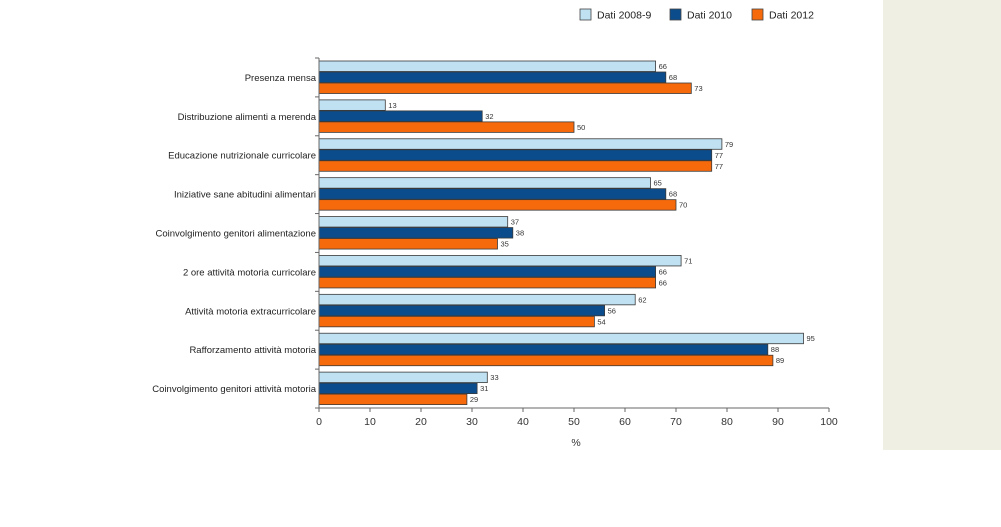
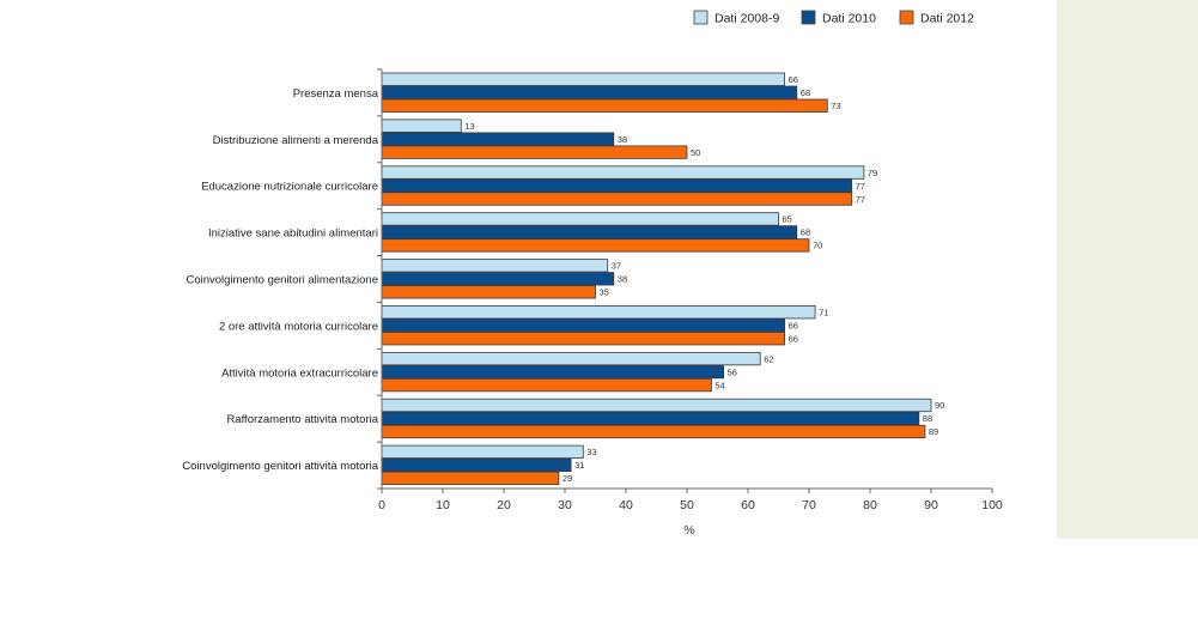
Dati 2010/Distribuzione alimenti a merenda: 32 -> 38
Dati 2008-9/Rafforzamento attività motoria: 95 -> 90
